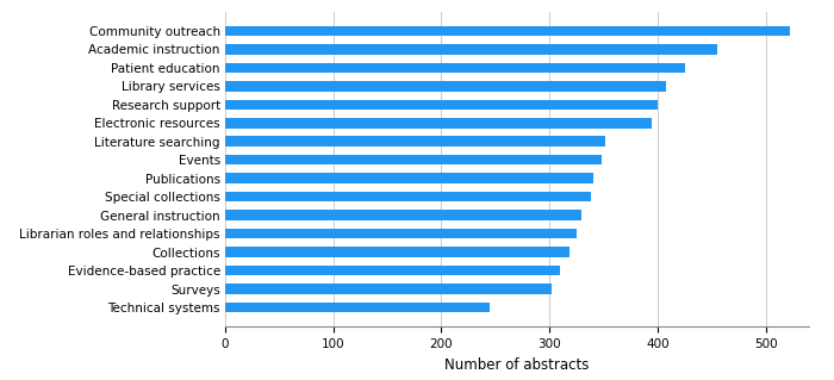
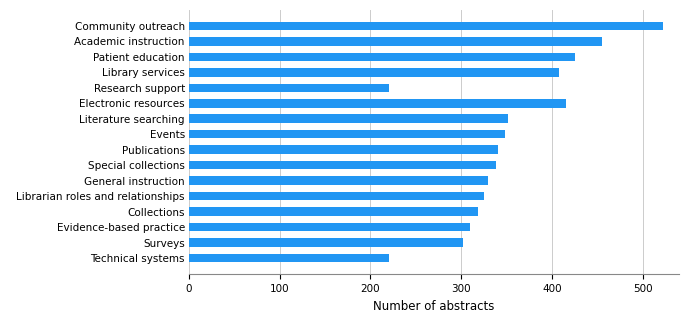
Research support: 400 -> 220
Electronic resources: 395 -> 416
Technical systems: 245 -> 220
